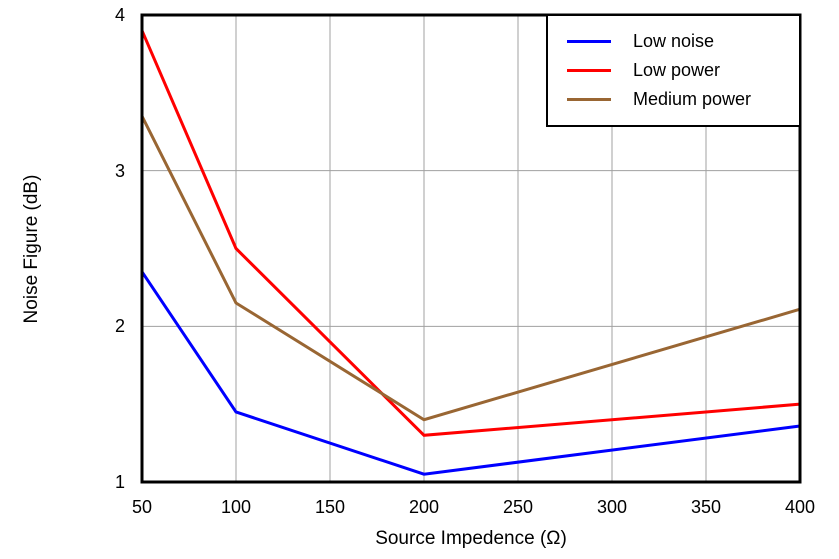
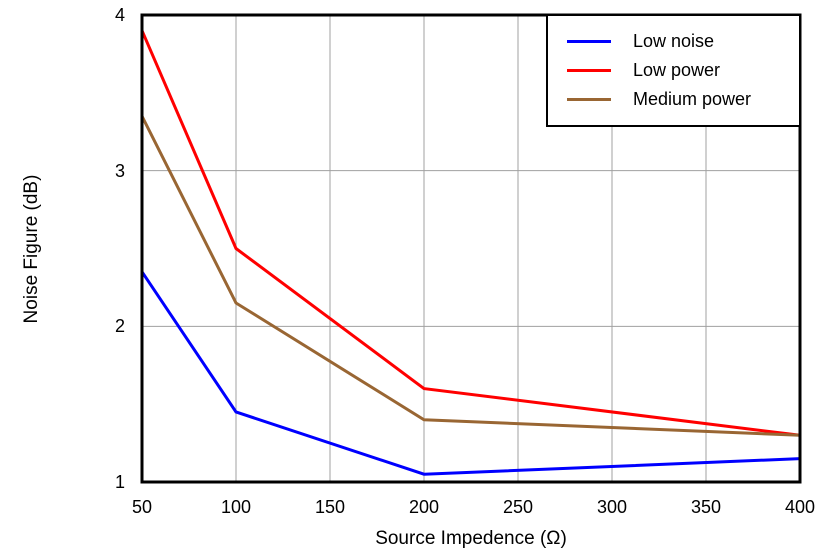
Low power/200: 1.3 -> 1.6
Low noise/400: 1.36 -> 1.15
Low power/400: 1.5 -> 1.3
Medium power/400: 2.11 -> 1.30
